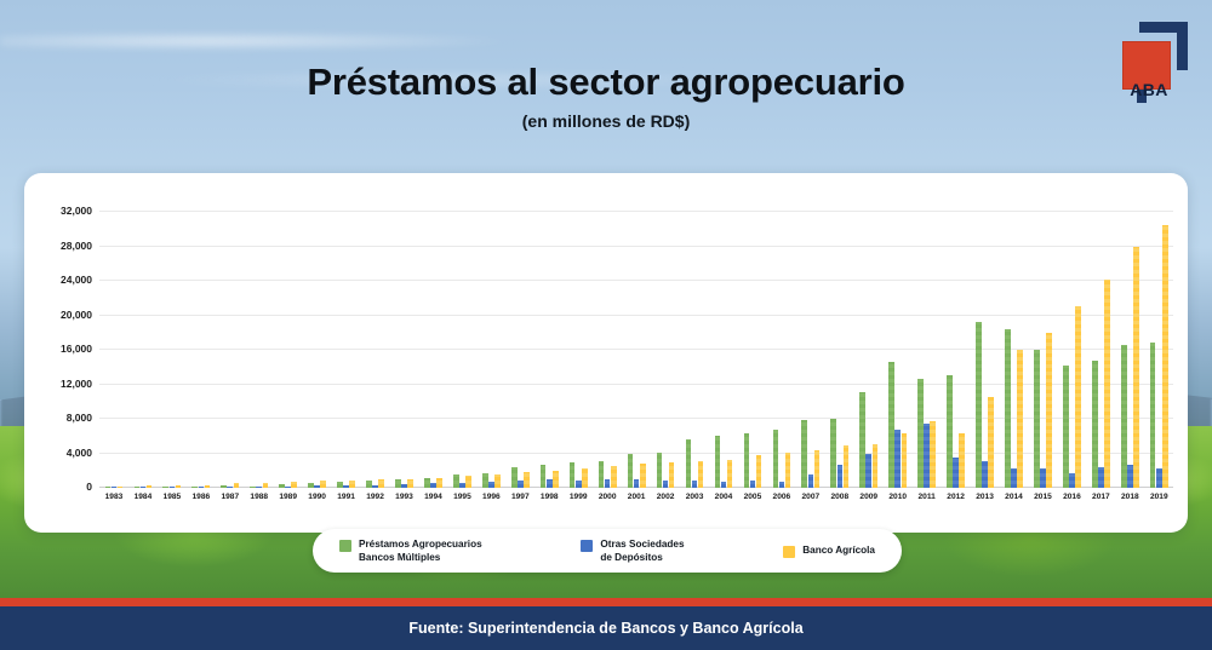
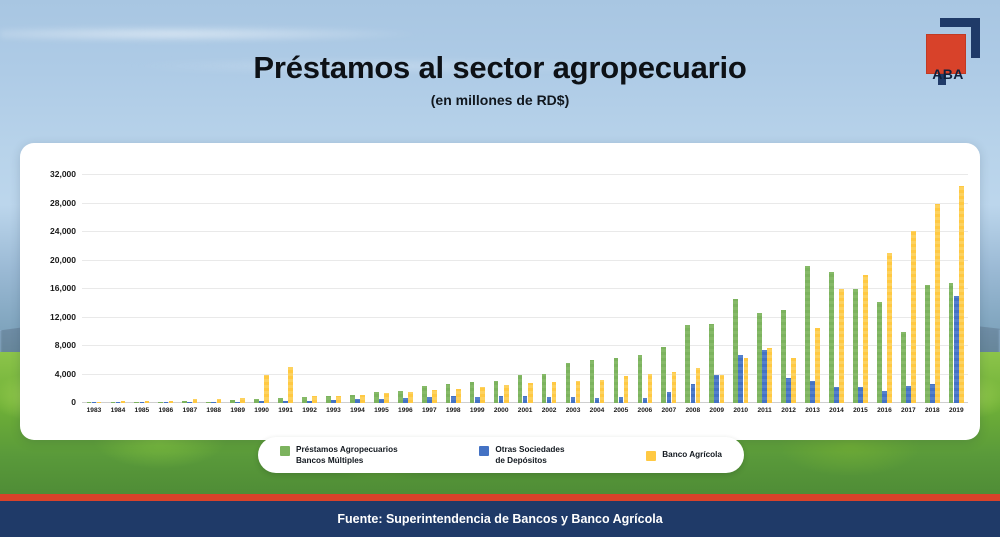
Banco Agrícola/1990: 1000 -> 4000
Banco Agrícola/1991: 1000 -> 5000
Préstamos Agropecuarios Bancos Múltiples/2008: 8000 -> 11000
Banco Agrícola/2009: 5000 -> 4000
Préstamos Agropecuarios Bancos Múltiples/2017: 15000 -> 10000
Otras Sociedades de Depósitos/2019: 2000 -> 15000
